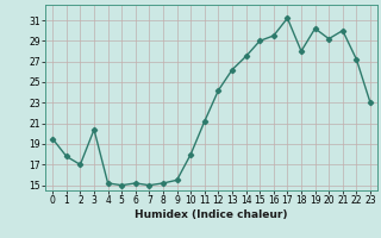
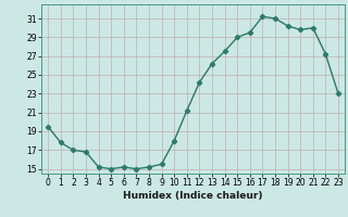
3: 20.4 -> 16.8
18: 28.0 -> 31.0
20: 29.2 -> 29.8
